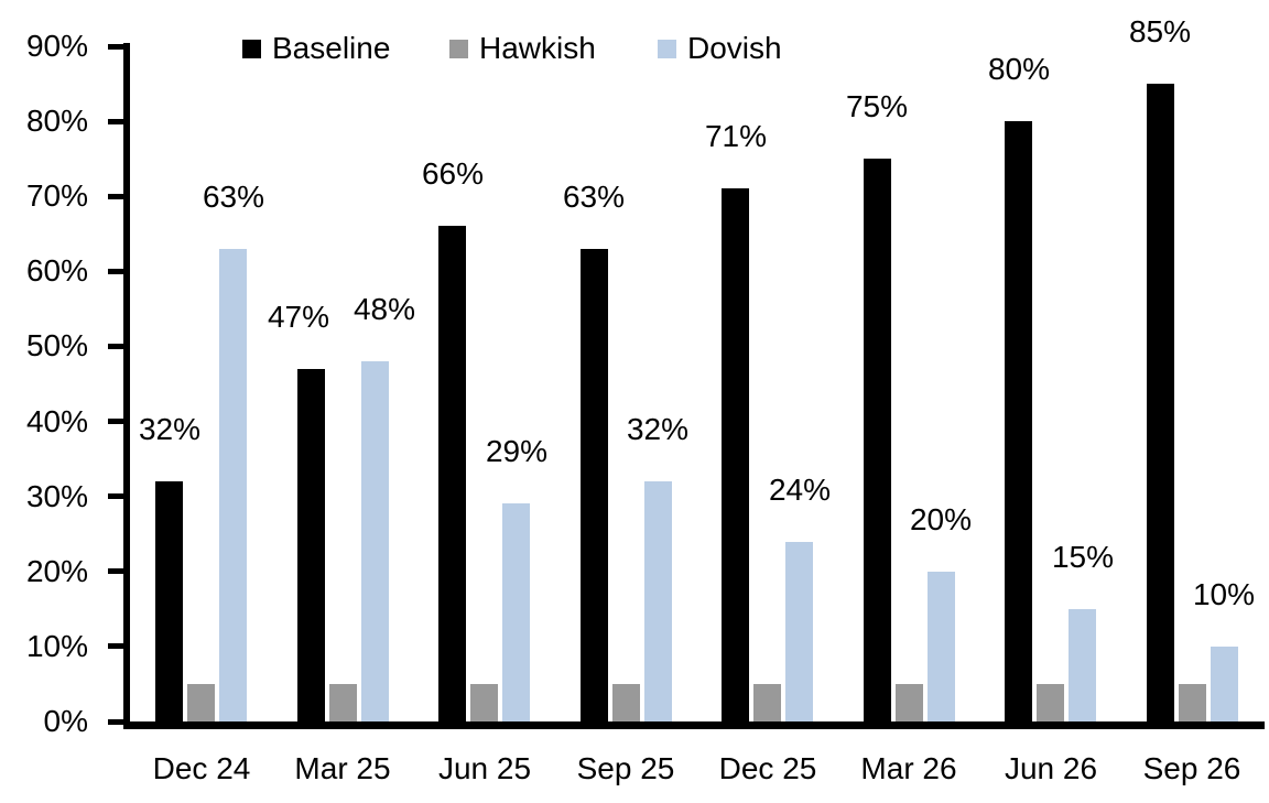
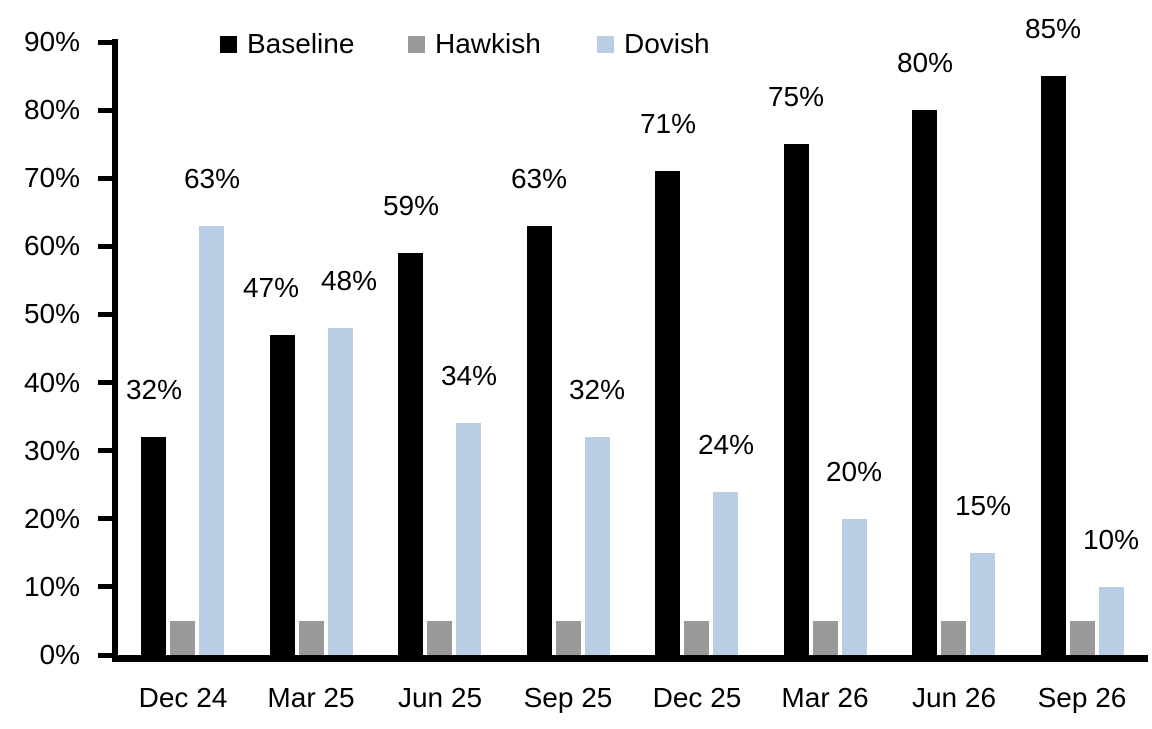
Baseline/Jun 25: 66% -> 59%
Dovish/Jun 25: 29% -> 34%
